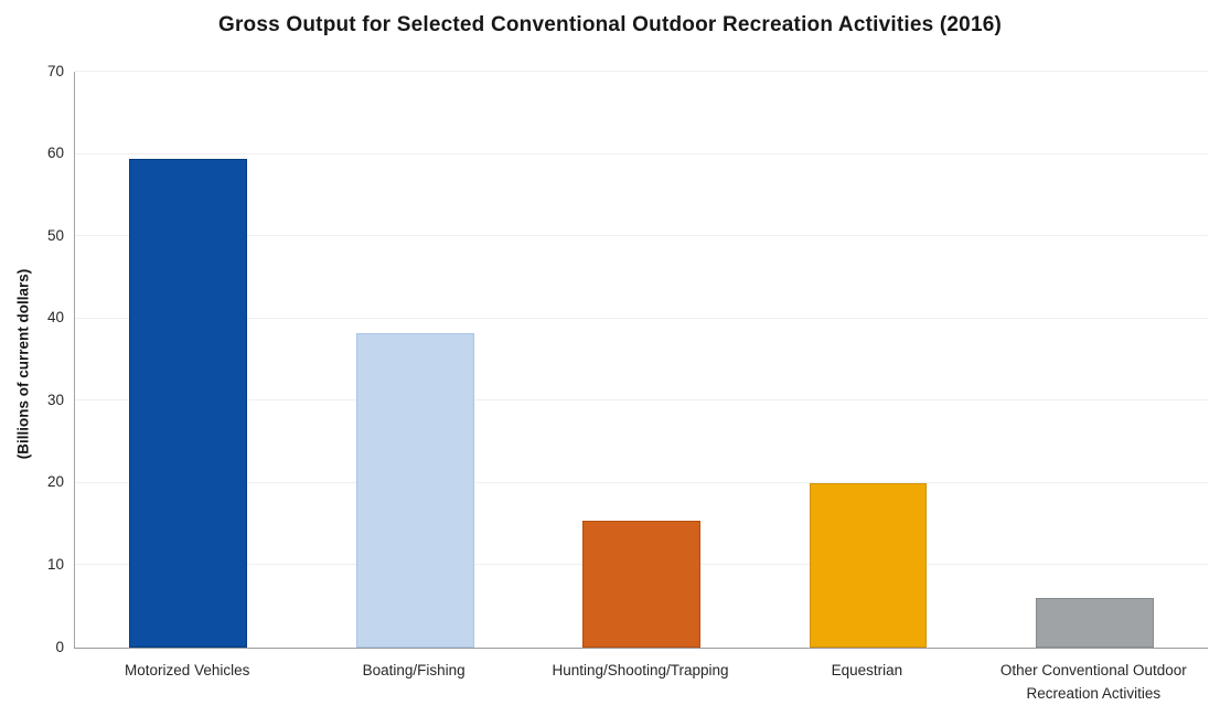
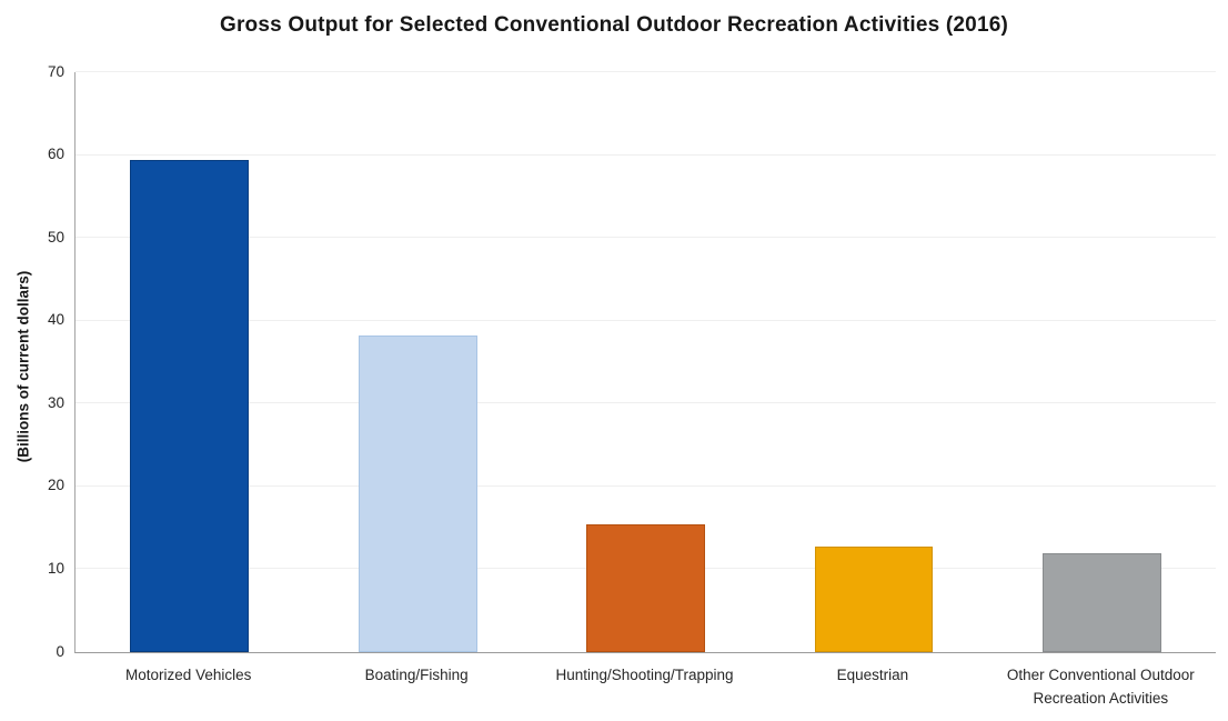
Equestrian: 20 -> 13
Other Conventional Outdoor Recreation Activities: 6 -> 12
